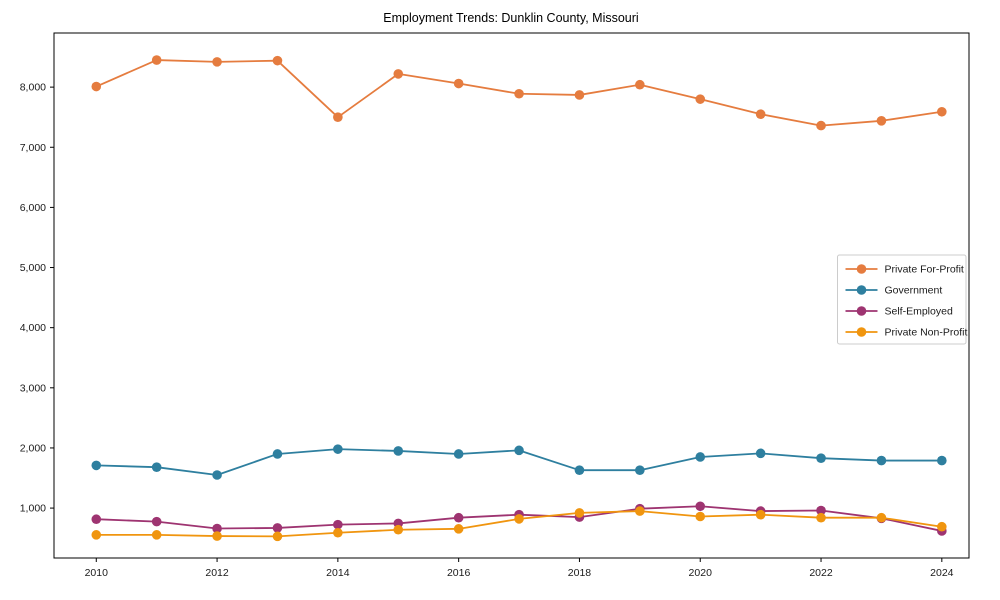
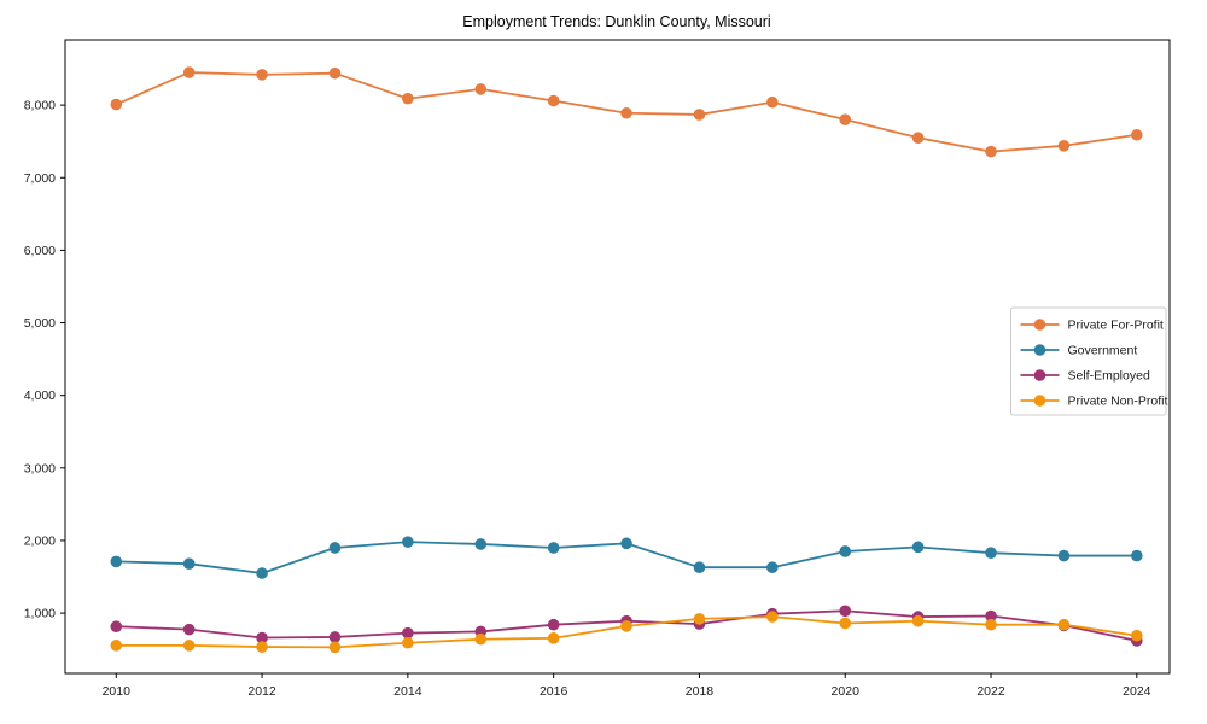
Private For-Profit/2014: 7500 -> 8100
